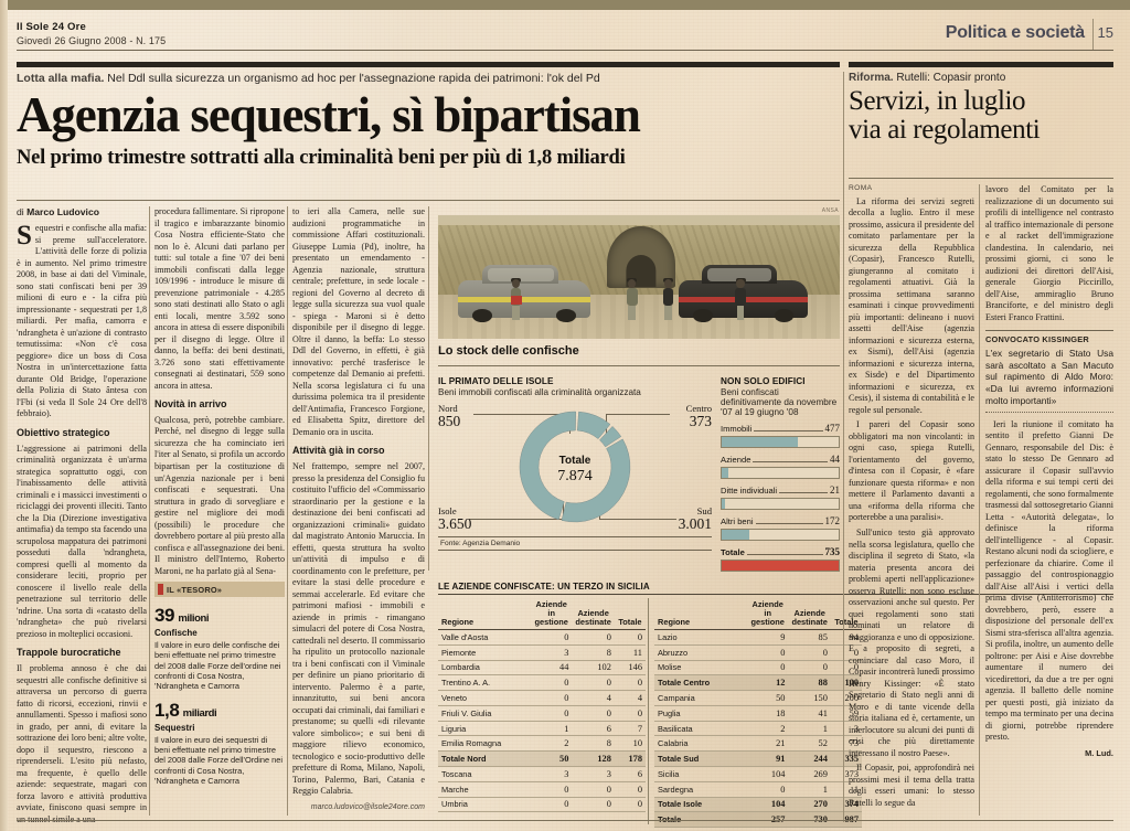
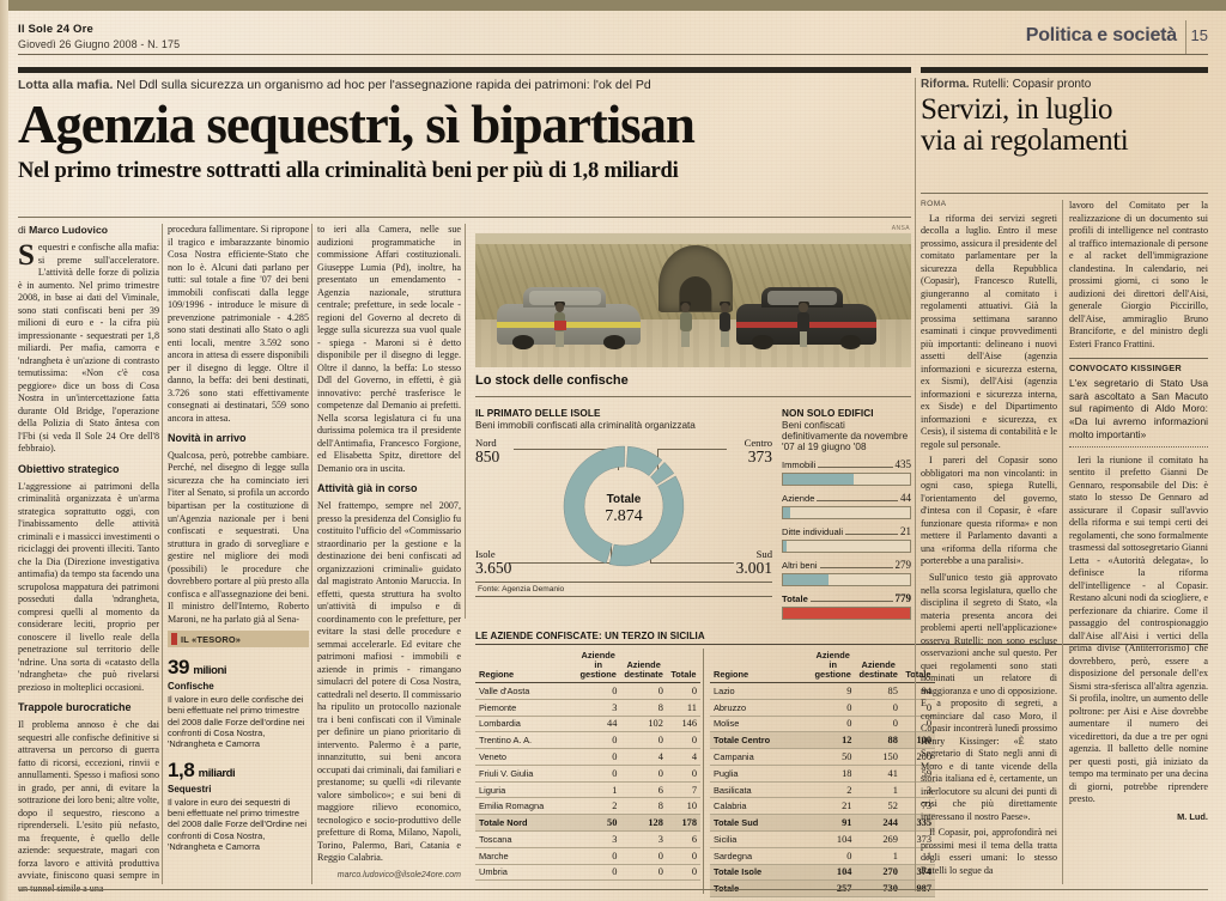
NON SOLO EDIFICI/Immobili: 477 -> 435
NON SOLO EDIFICI/Altri beni: 172 -> 279
NON SOLO EDIFICI/Totale: 735 -> 779
